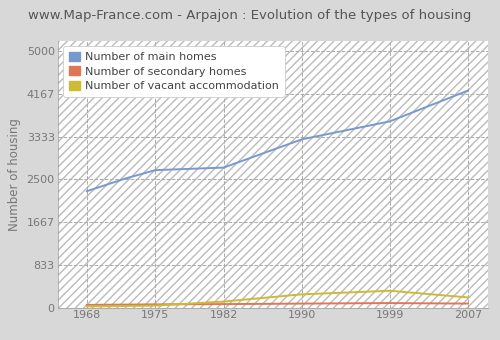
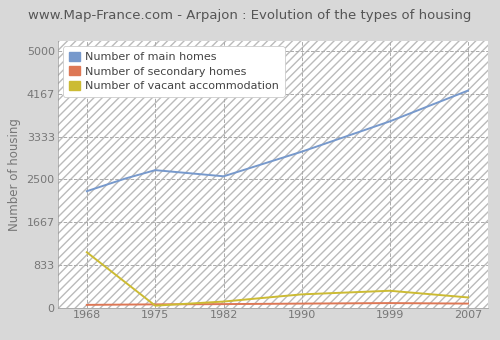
Number of vacant accommodation/1968: 20 -> 1080
Number of main homes/1982: 2730 -> 2560
Number of main homes/1990: 3280 -> 3040
